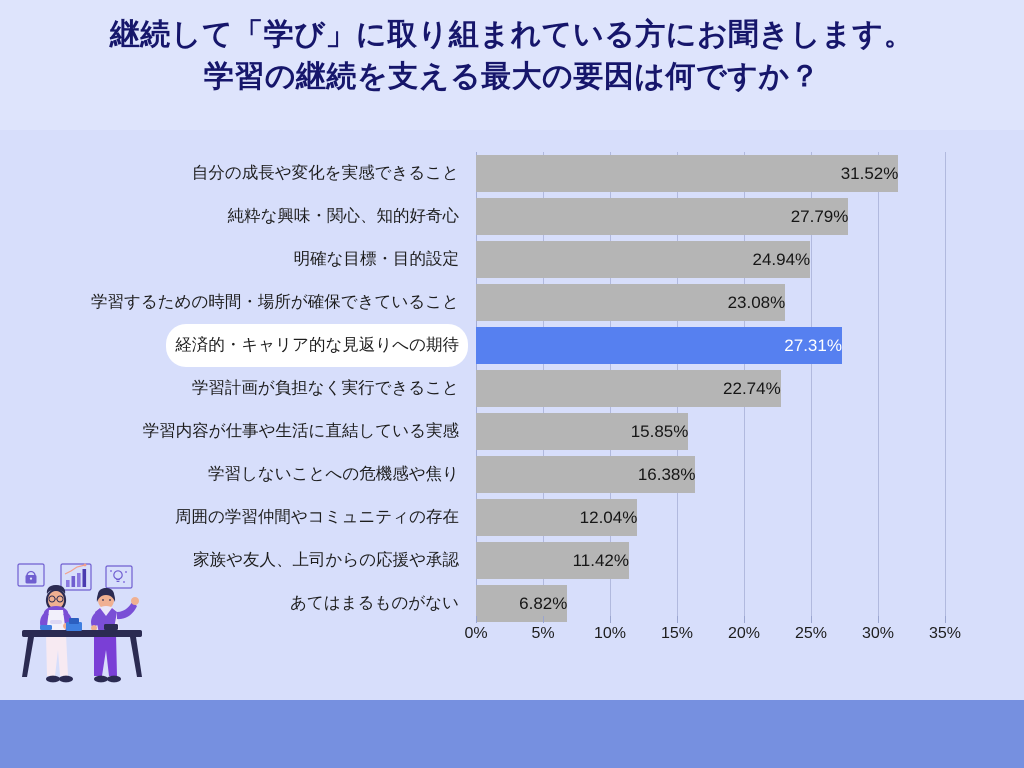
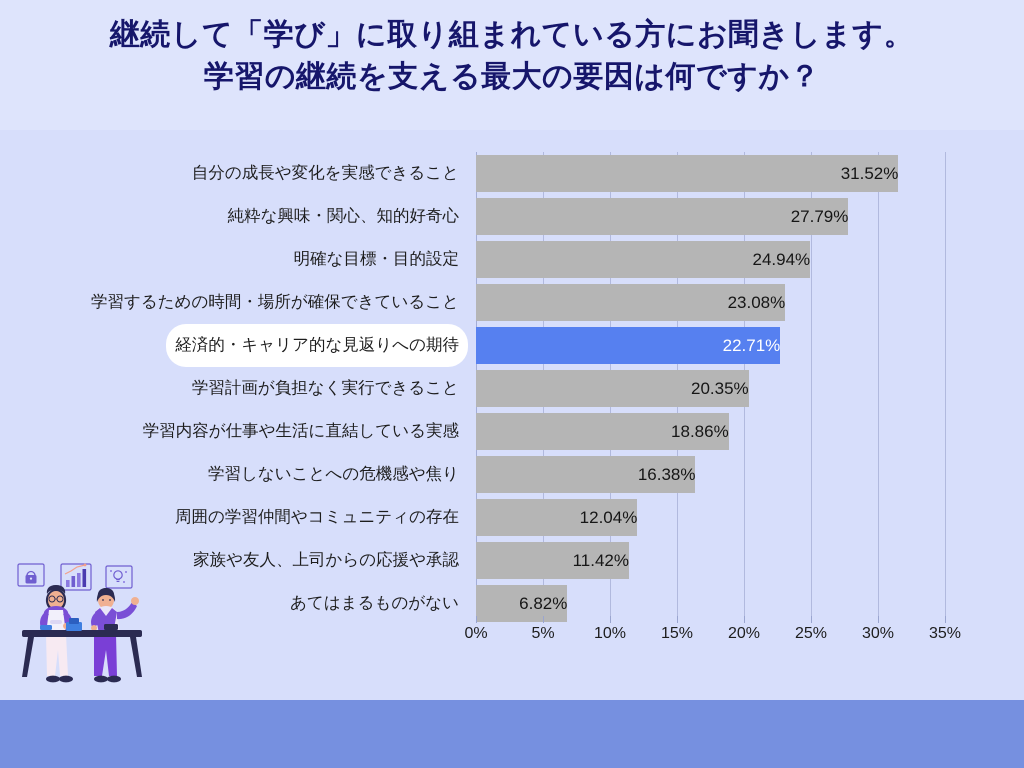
経済的・キャリア的な見返りへの期待: 27.31% -> 22.71%
学習計画が負担なく実行できること: 22.74% -> 20.35%
学習内容が仕事や生活に直結している実感: 15.85% -> 18.86%
